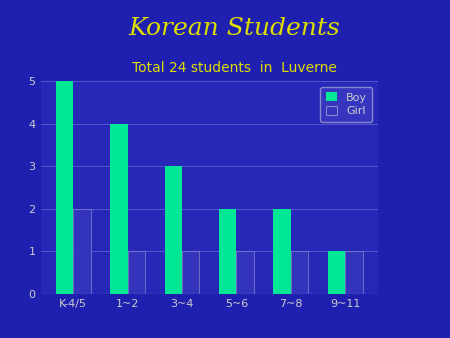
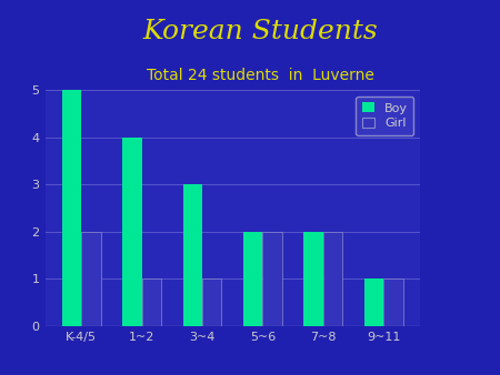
Girl/5~6: 1 -> 2
Girl/7~8: 1 -> 2
